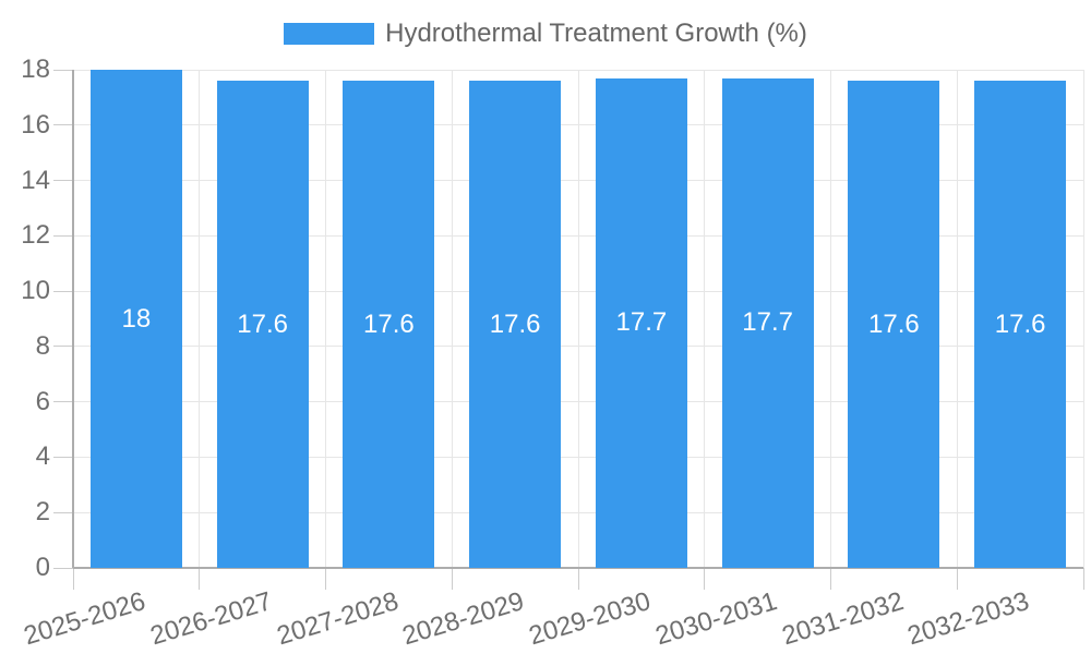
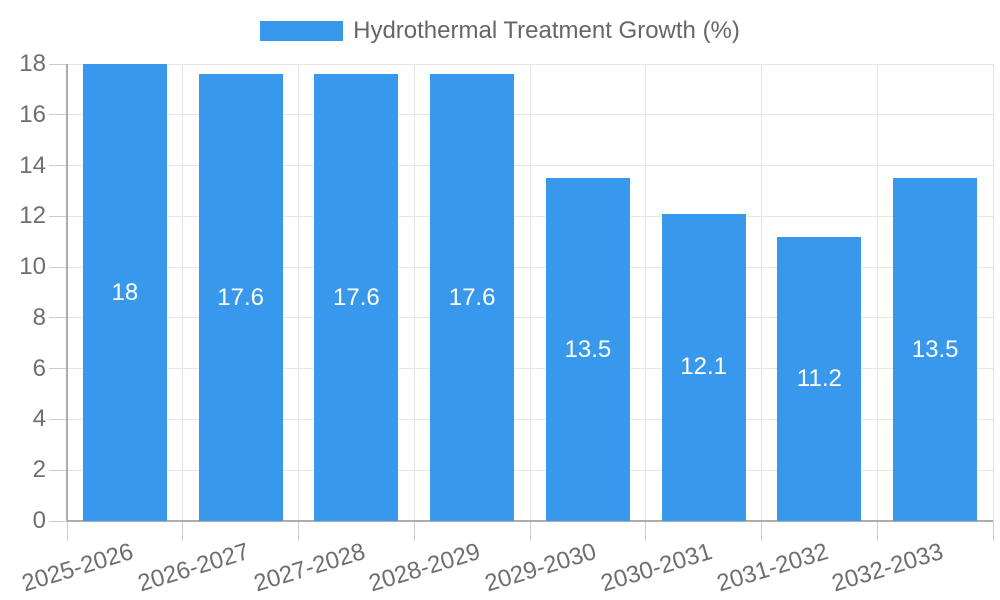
2029-2030: 17.7 -> 13.5
2030-2031: 17.7 -> 12.1
2031-2032: 17.6 -> 11.2
2032-2033: 17.6 -> 13.5
